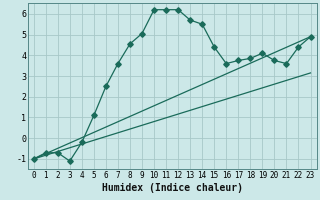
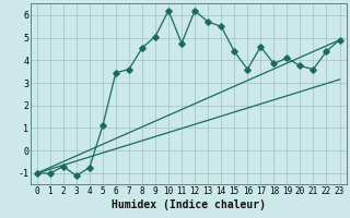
1: -0.70 -> -1.00
4: -0.20 -> -0.75
6: 2.50 -> 3.45
11: 6.20 -> 4.75
17: 3.75 -> 4.60
